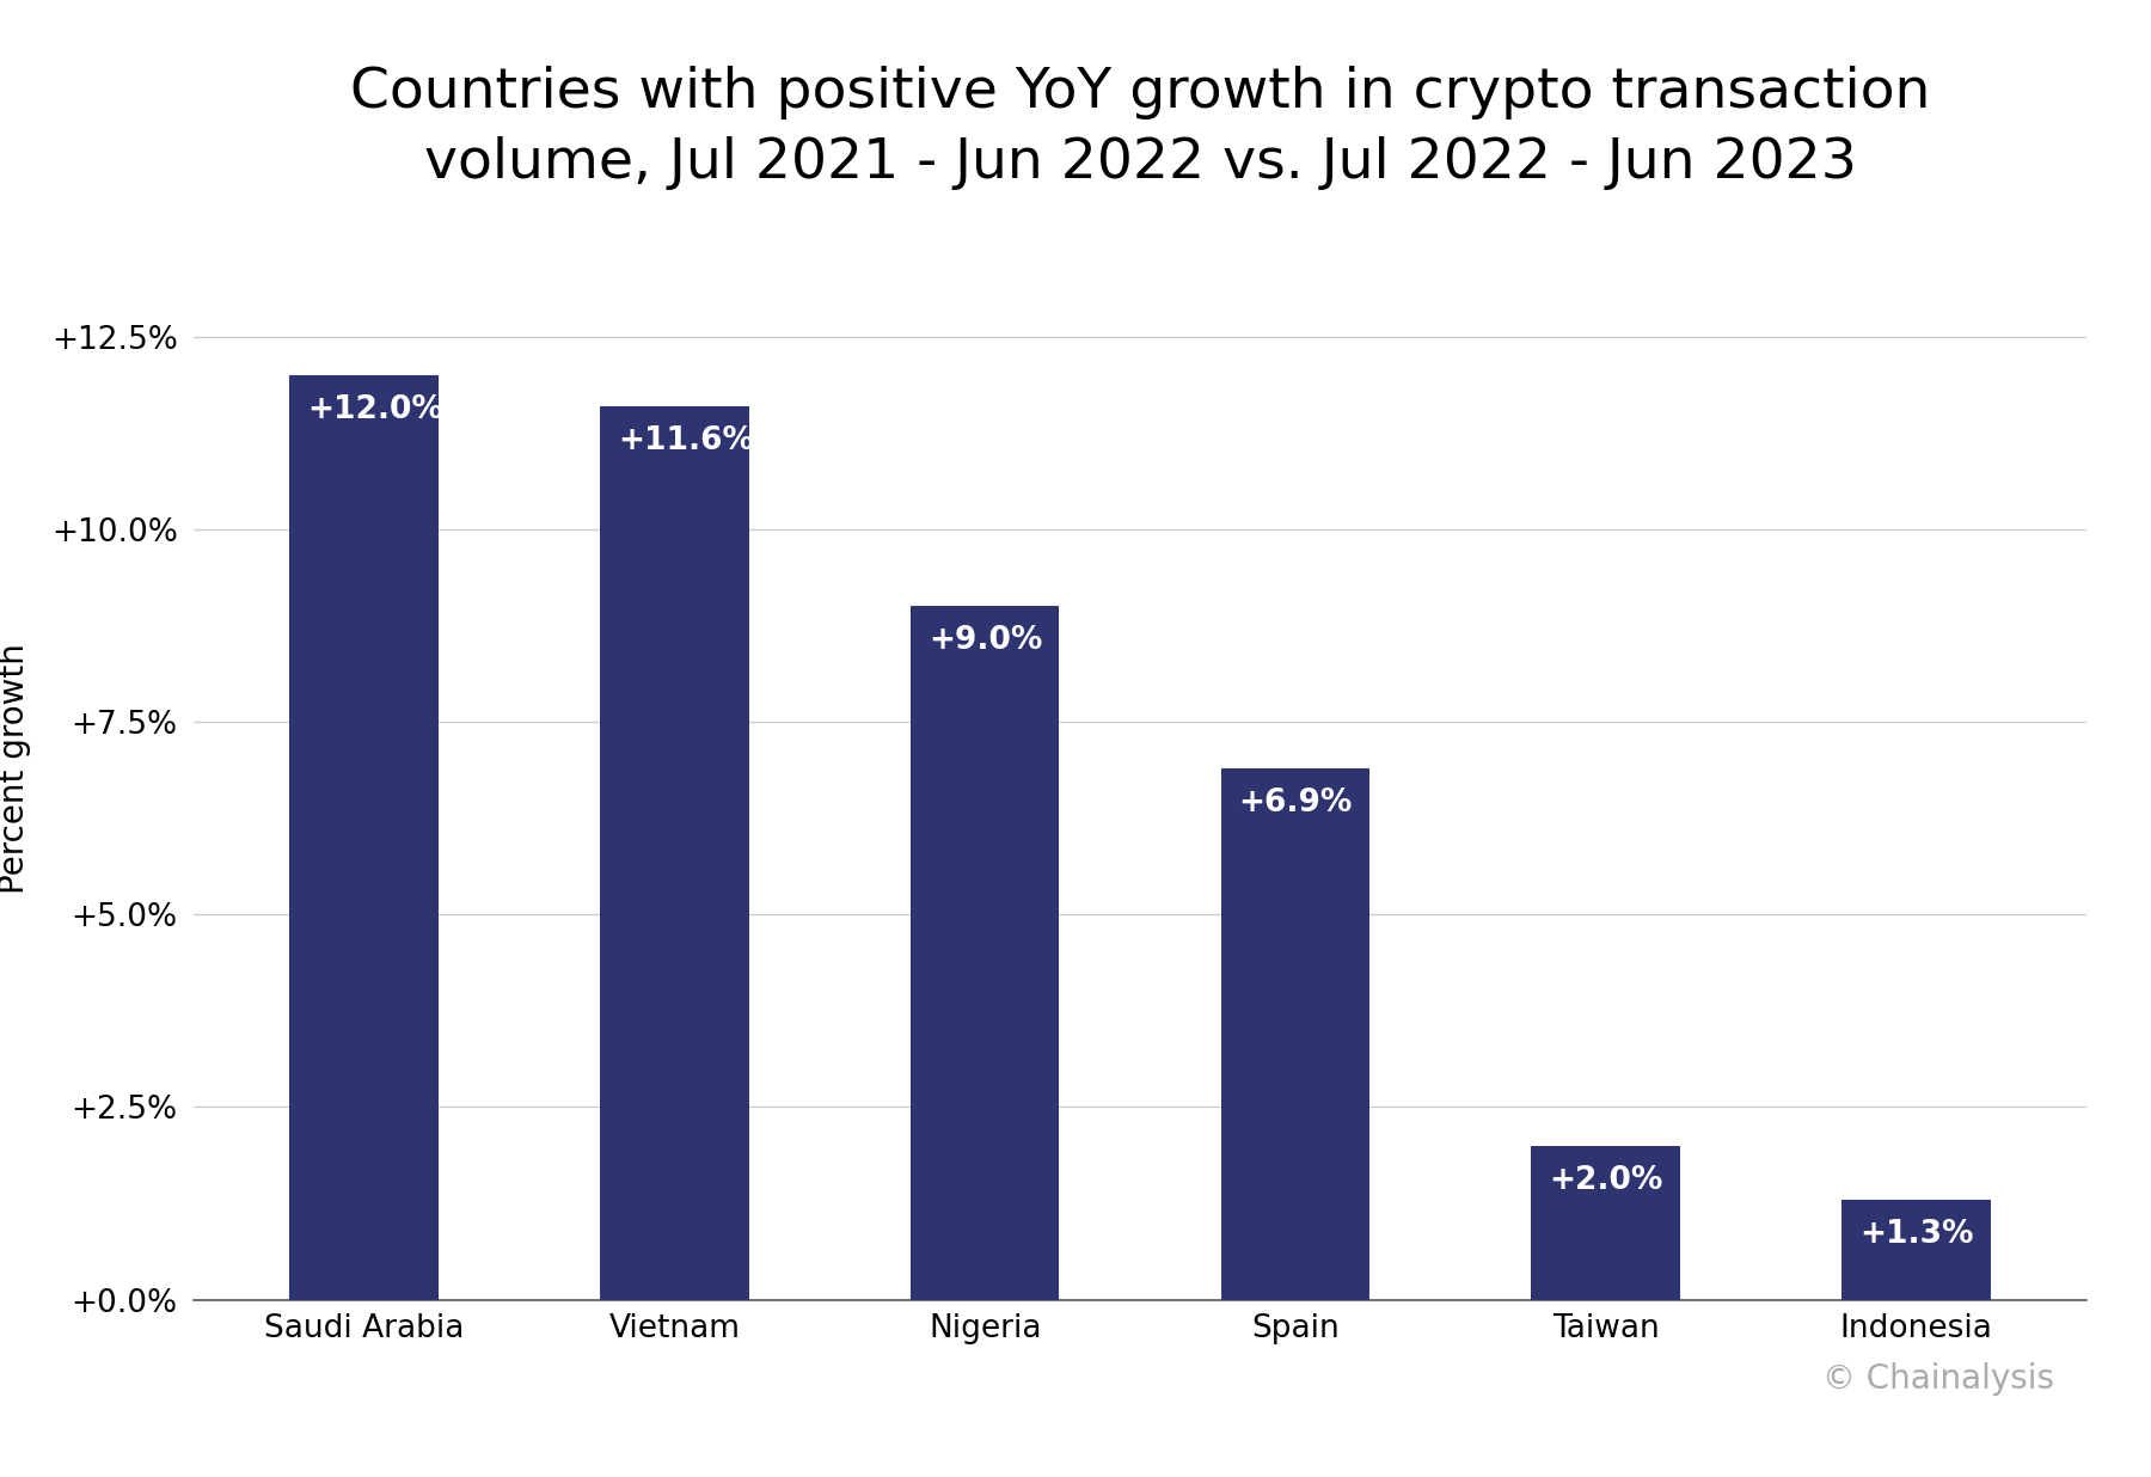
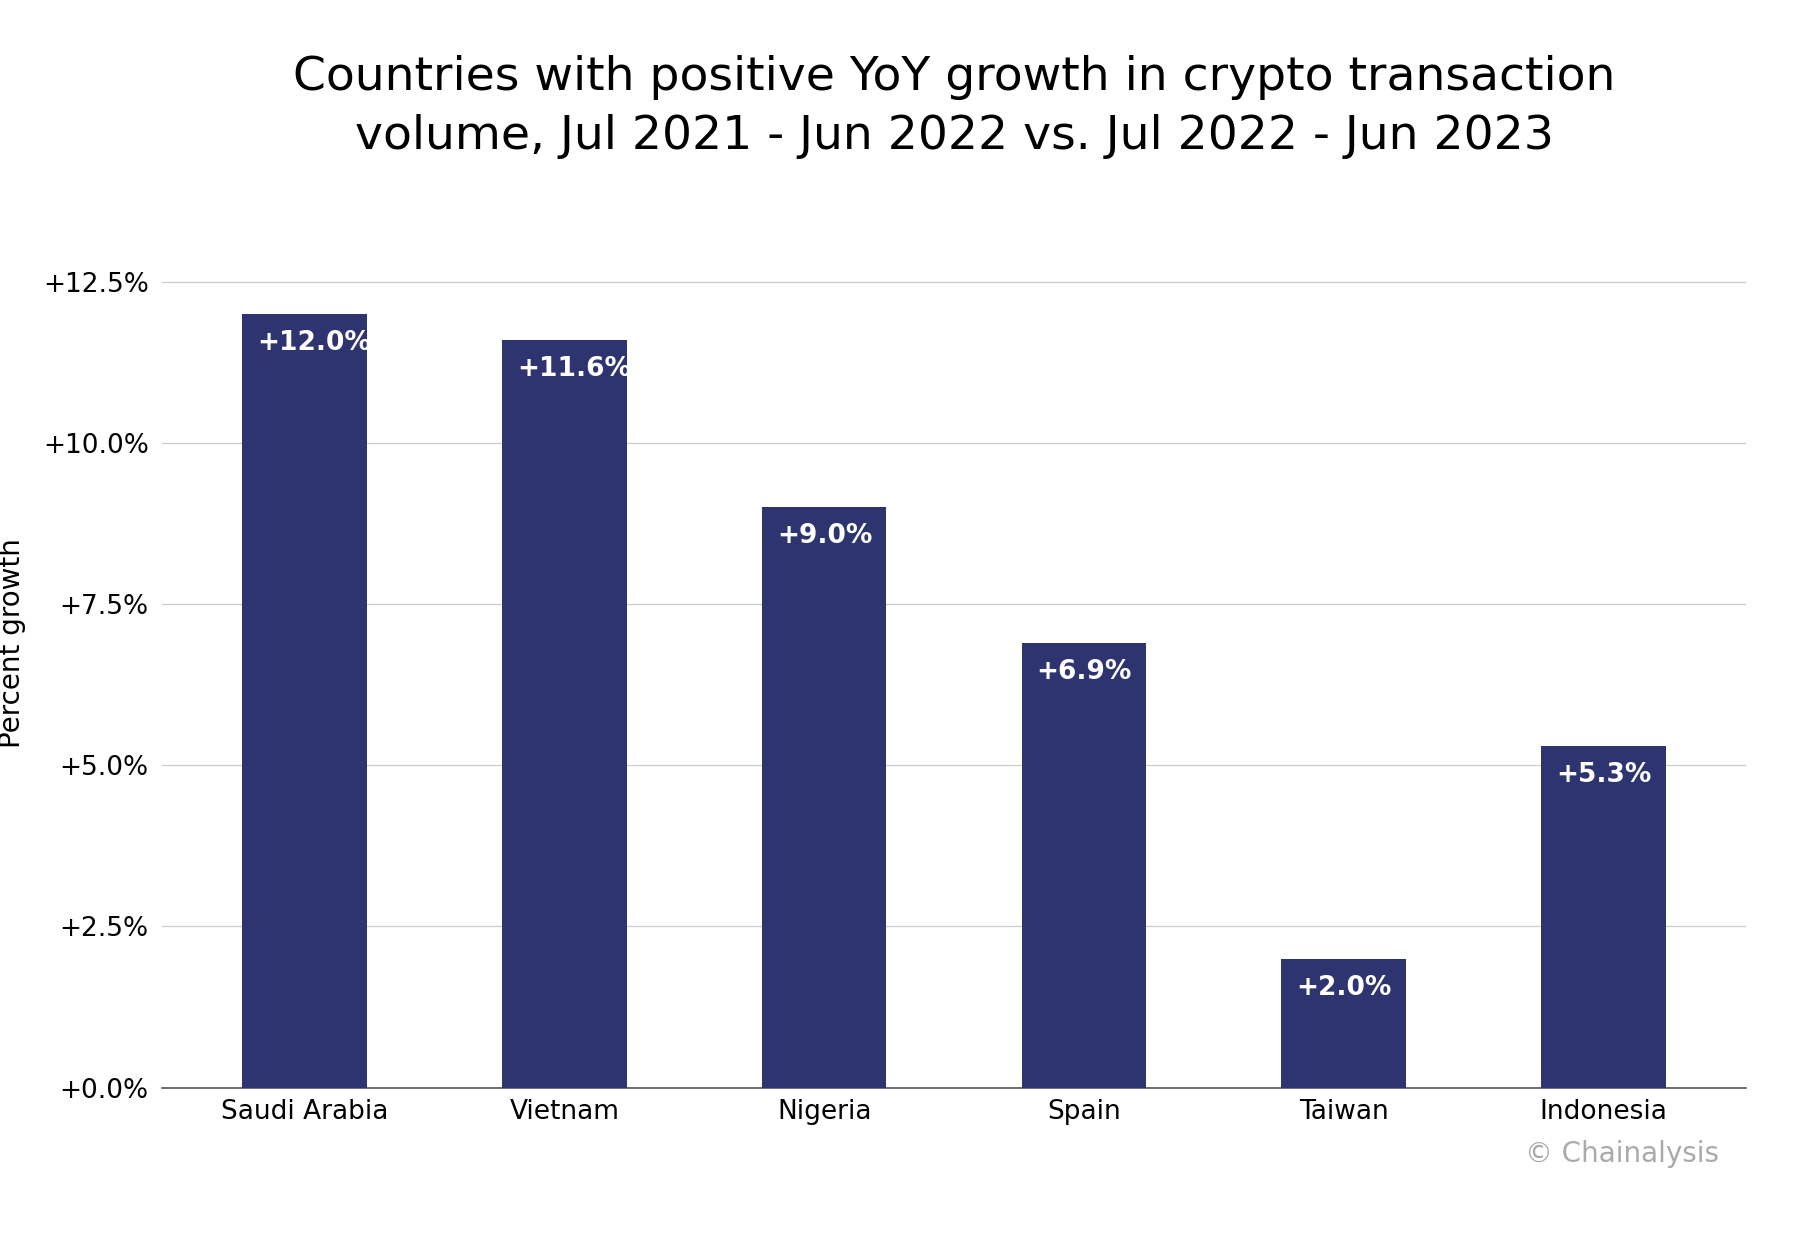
Indonesia: +1.3% -> +5.3%
